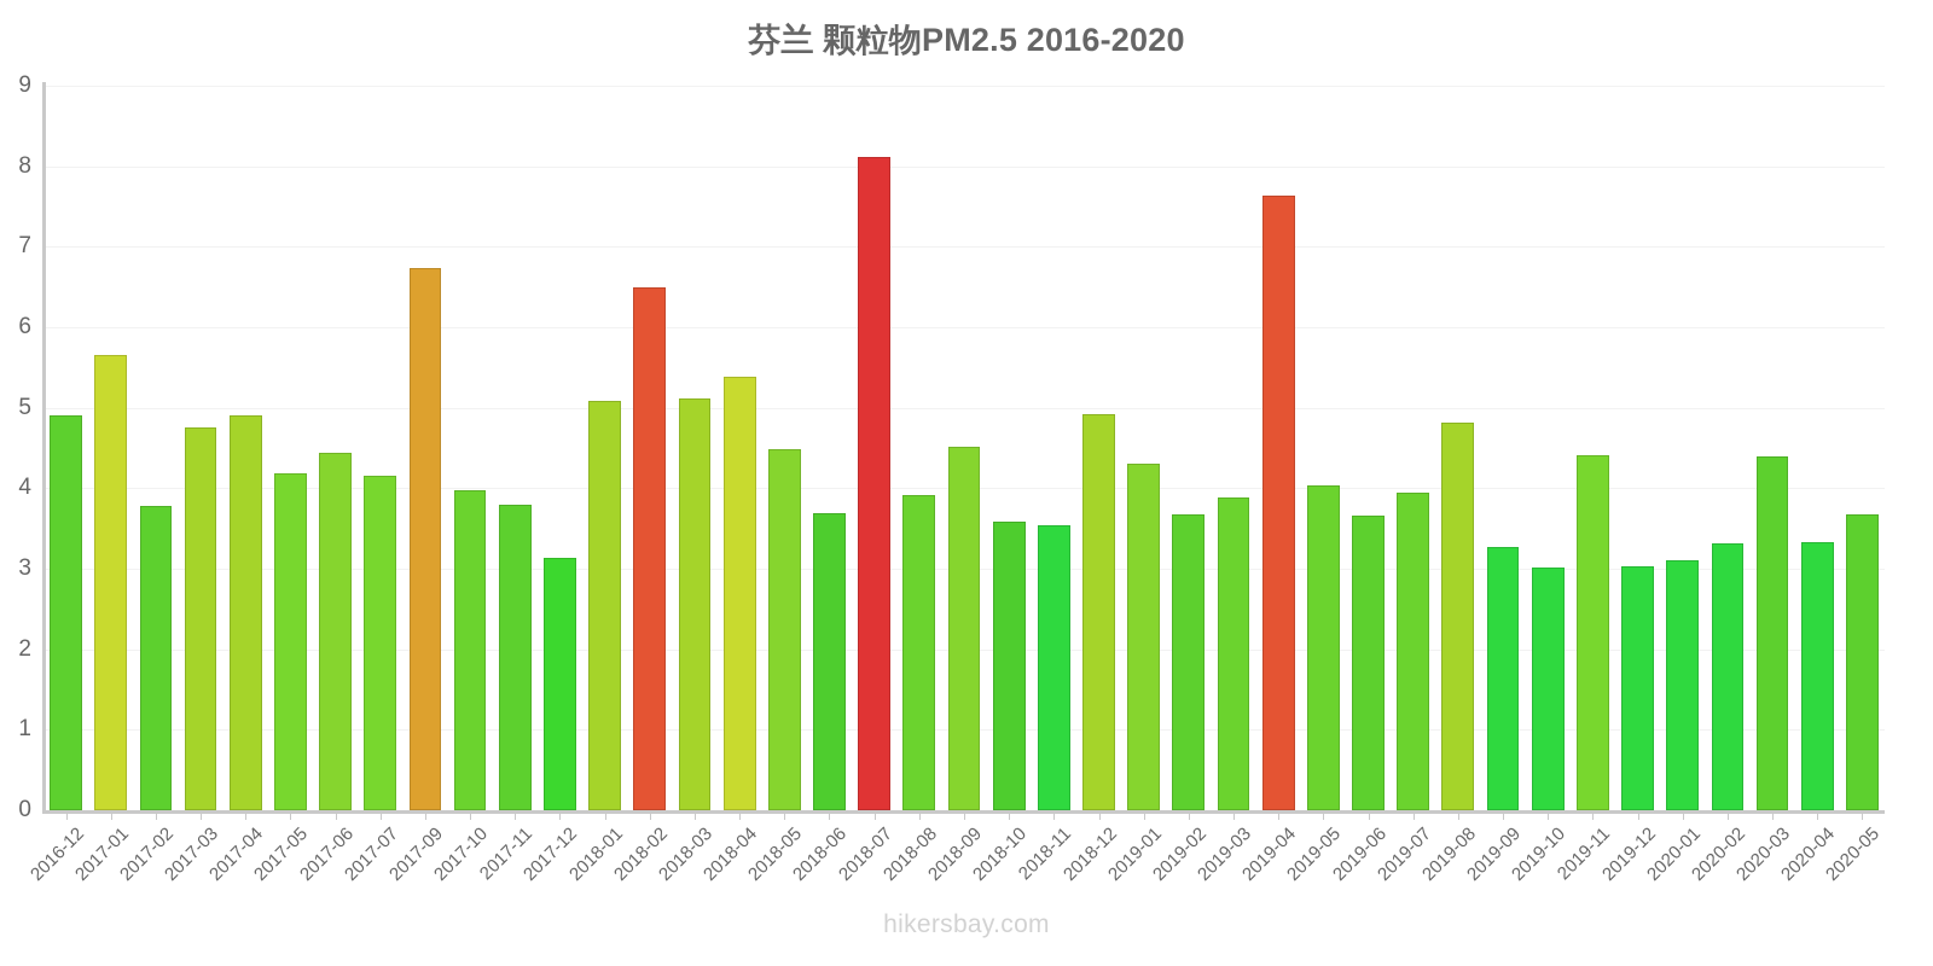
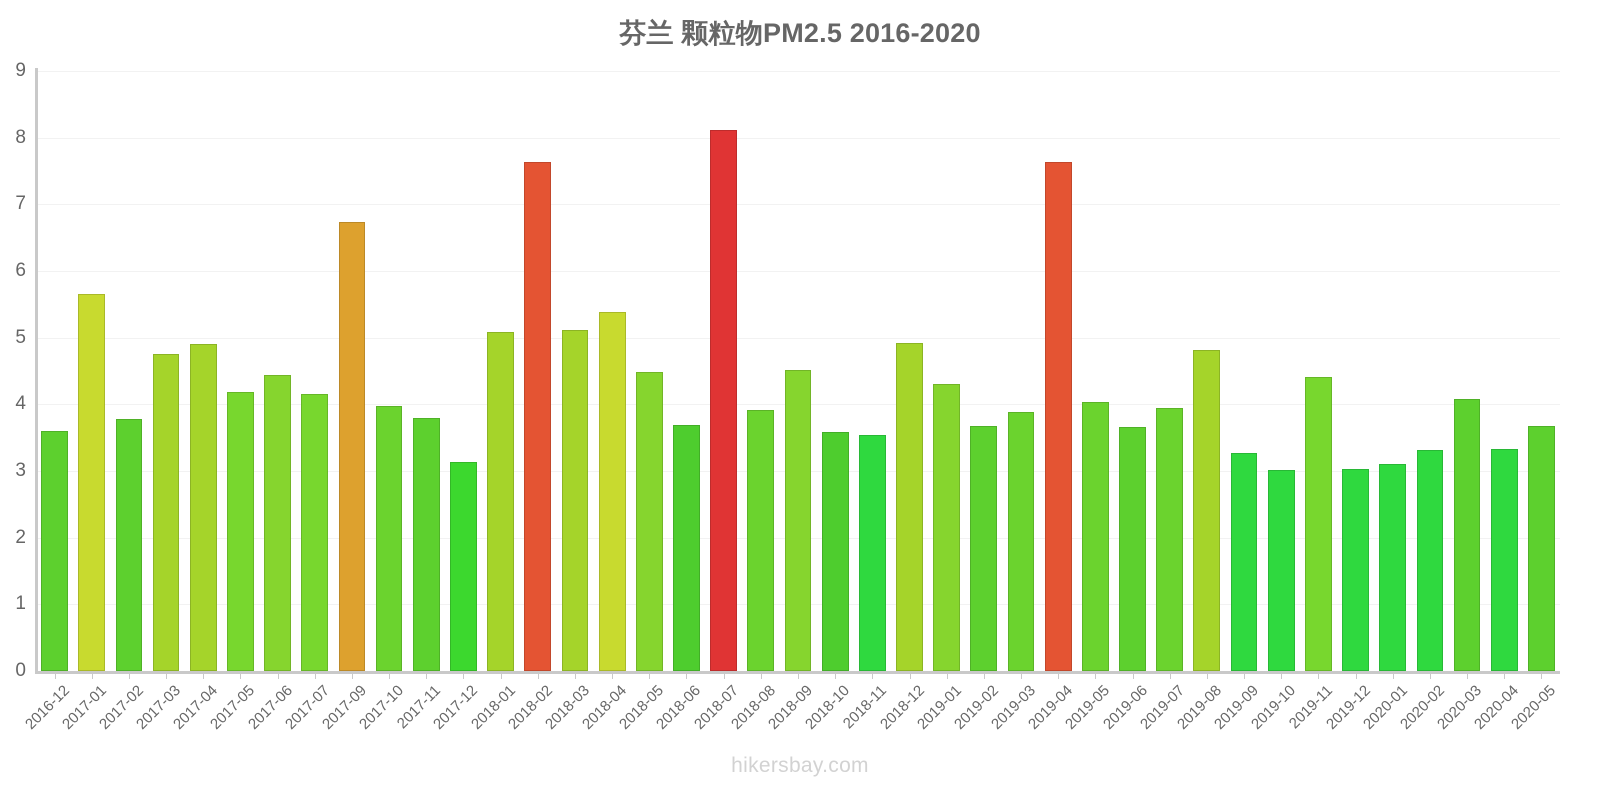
2016-12: 4.9 -> 3.6
2018-02: 6.5 -> 7.6
2020-03: 4.4 -> 4.1
